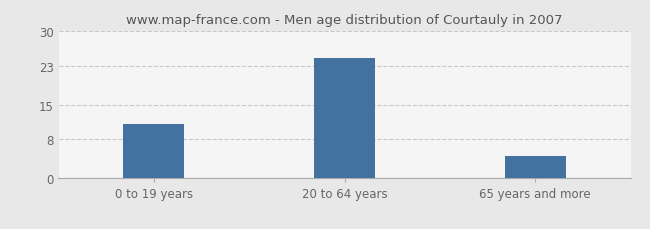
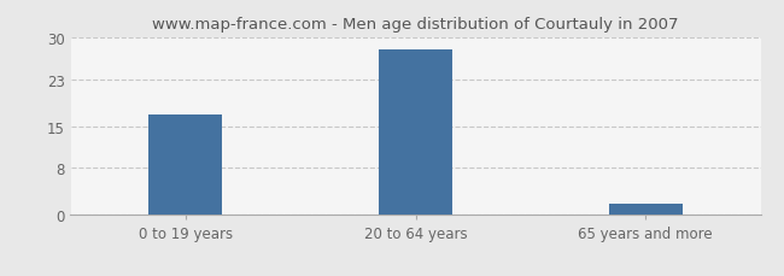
0 to 19 years: 11.0 -> 17.0
20 to 64 years: 24.5 -> 28.0
65 years and more: 4.5 -> 2.0
